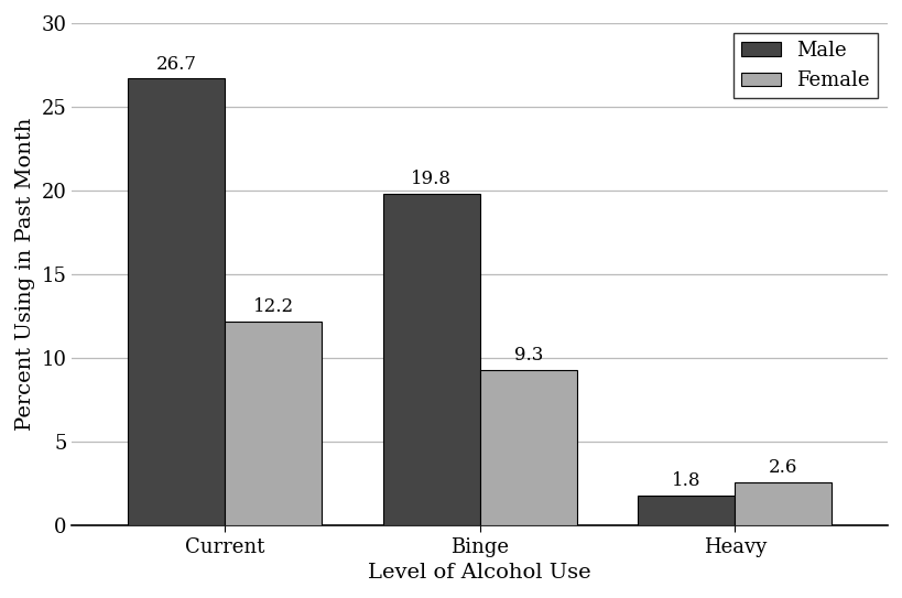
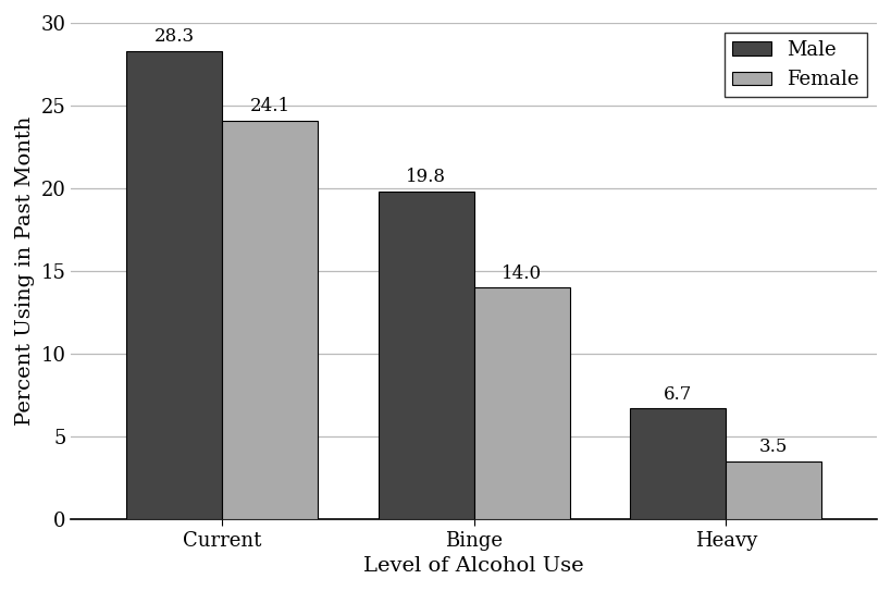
Male/Current: 26.7 -> 28.3
Female/Current: 12.2 -> 24.1
Female/Binge: 9.3 -> 14.0
Male/Heavy: 1.8 -> 6.7
Female/Heavy: 2.6 -> 3.5
